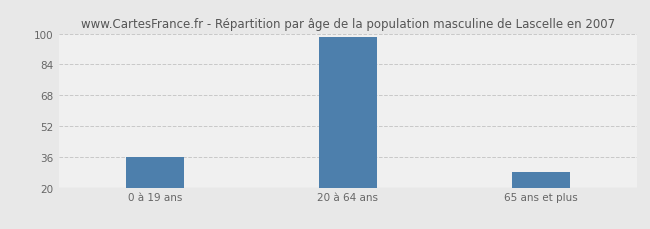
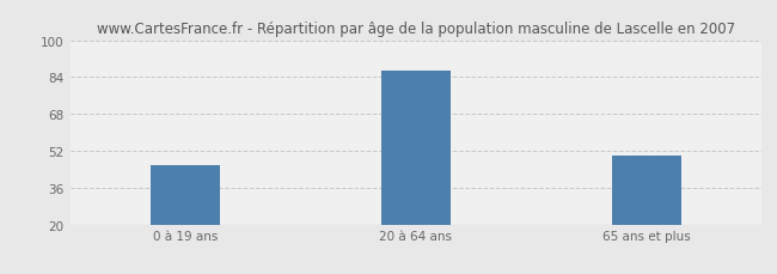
0 à 19 ans: 36 -> 46
20 à 64 ans: 98 -> 87
65 ans et plus: 28 -> 50
